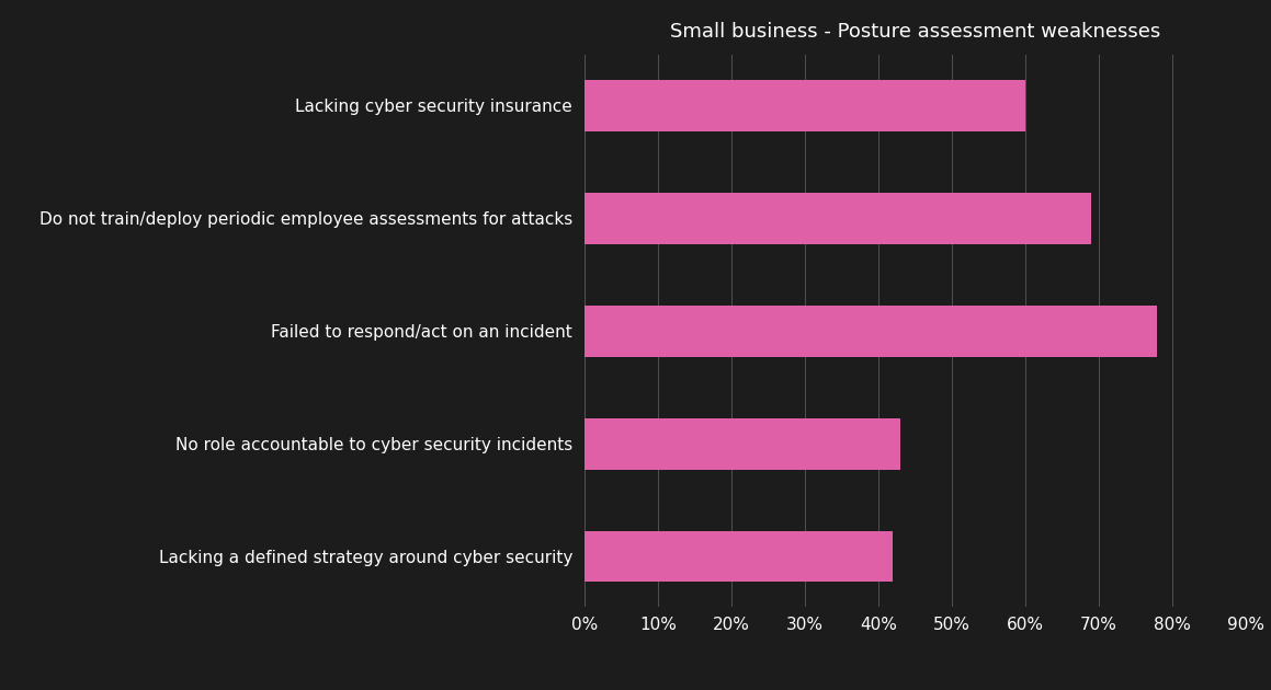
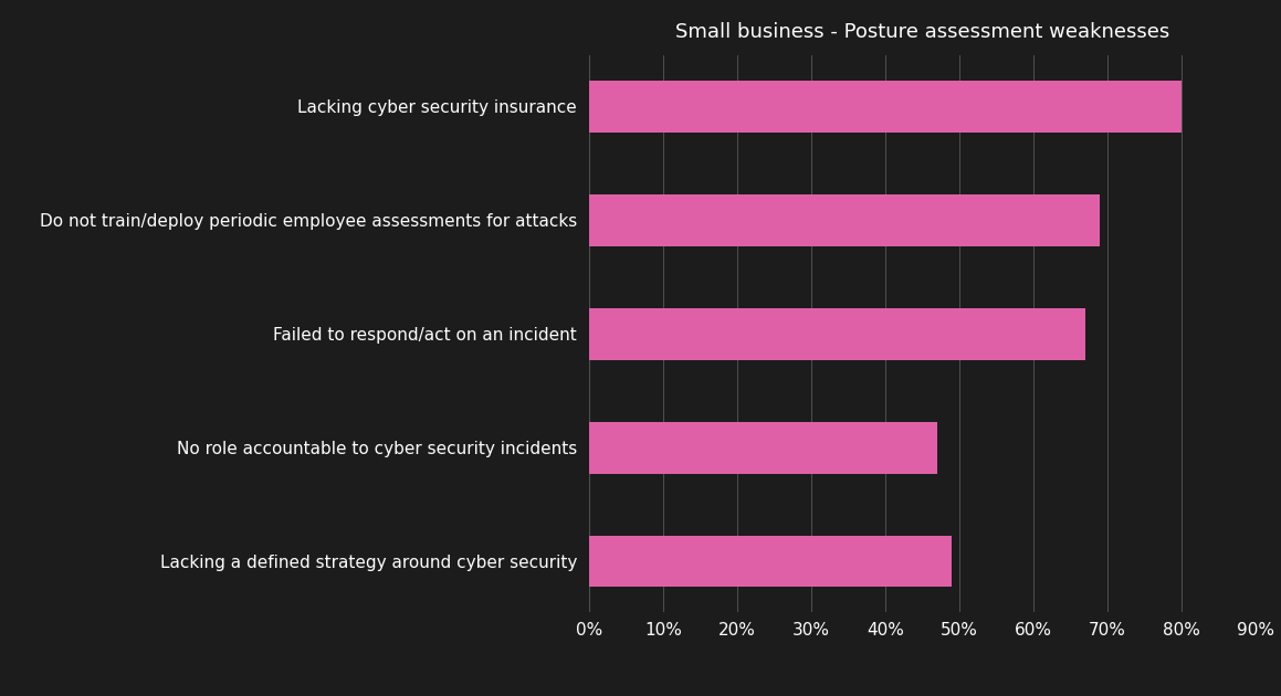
Lacking cyber security insurance: 60% -> 80%
Failed to respond/act on an incident: 78% -> 67%
No role accountable to cyber security incidents: 43% -> 47%
Lacking a defined strategy around cyber security: 42% -> 49%
